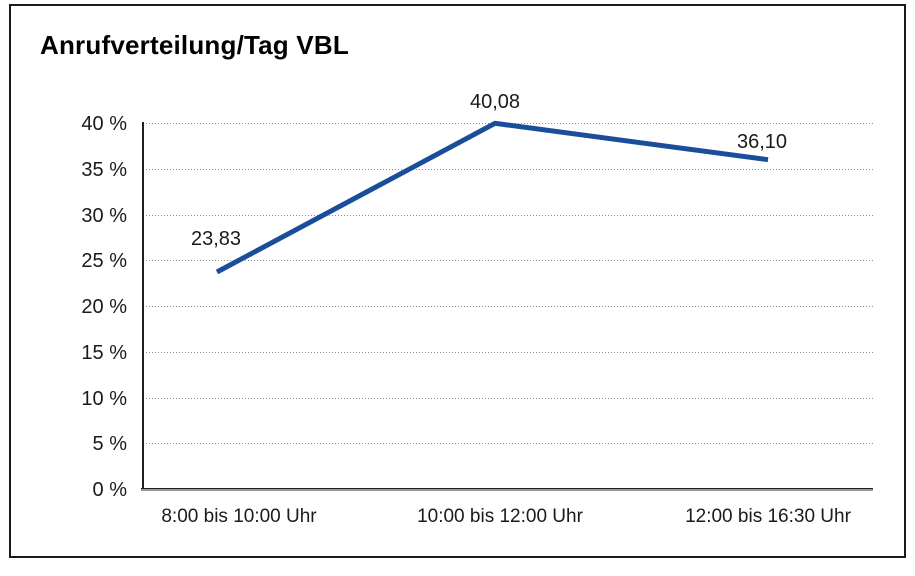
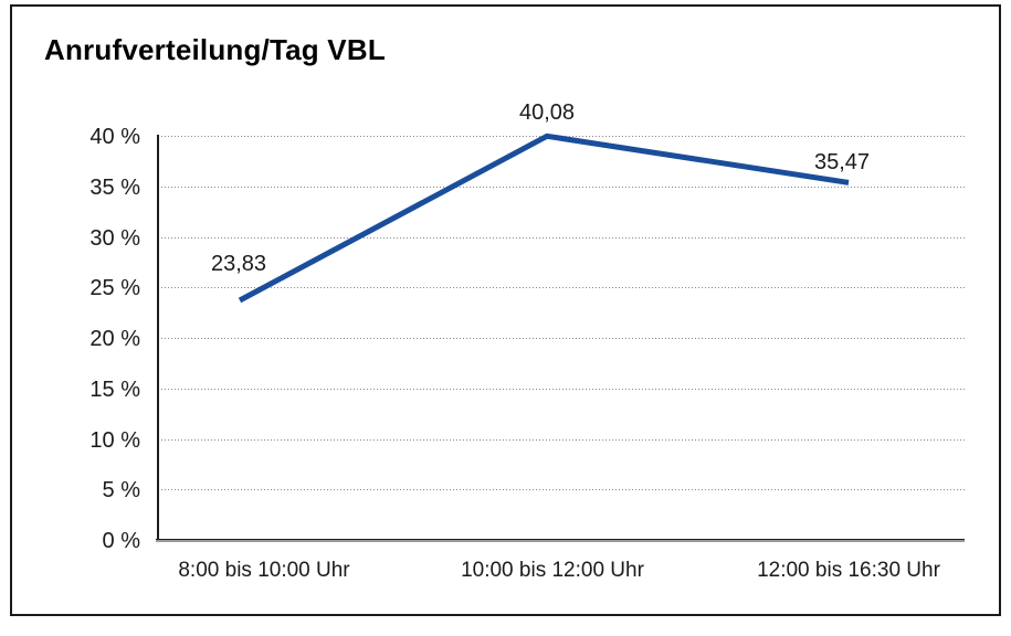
12:00 bis 16:30 Uhr: 36,10 -> 35,47
